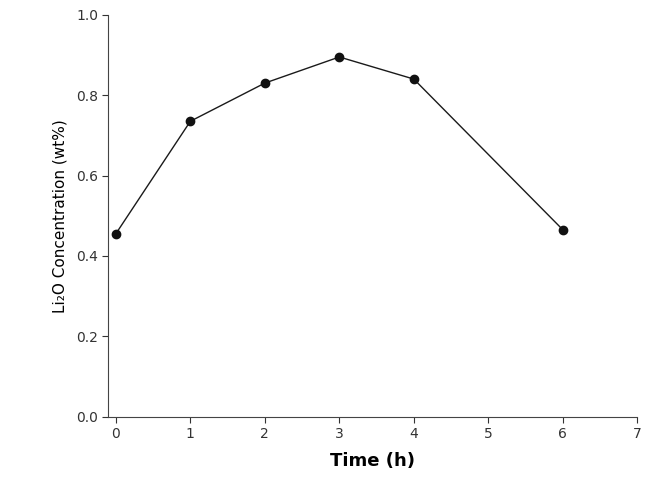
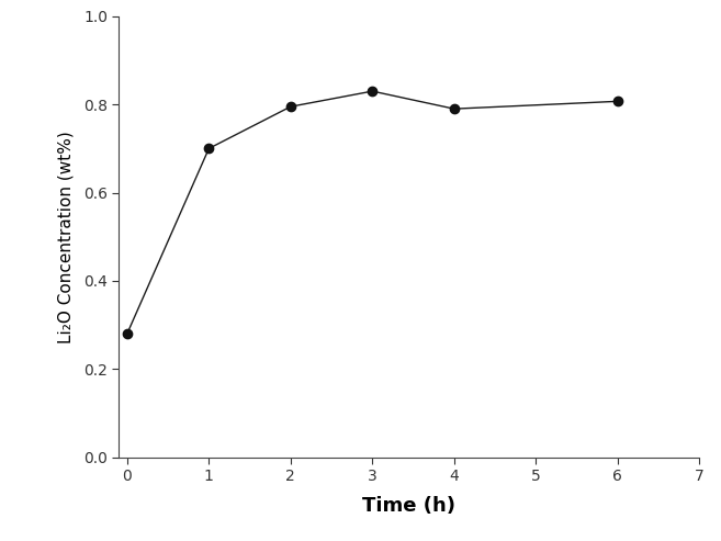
0: 0.455 -> 0.280
1: 0.735 -> 0.700
2: 0.830 -> 0.795
3: 0.895 -> 0.830
4: 0.840 -> 0.790
6: 0.465 -> 0.807
